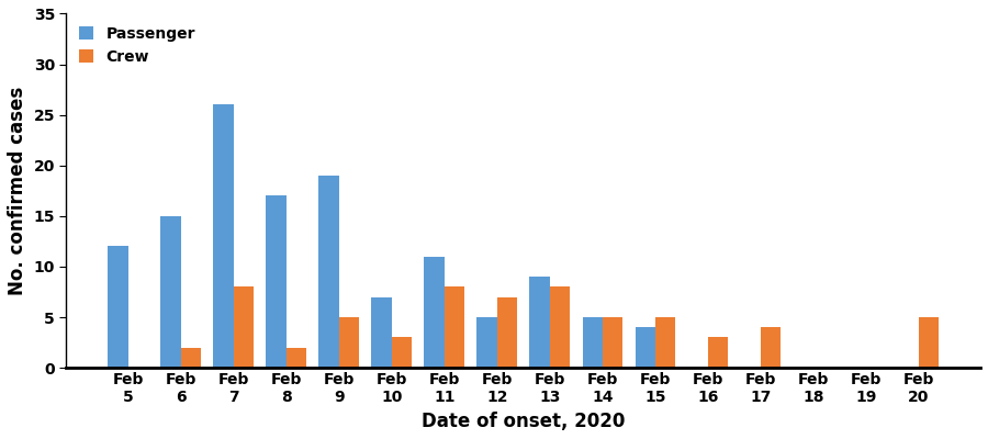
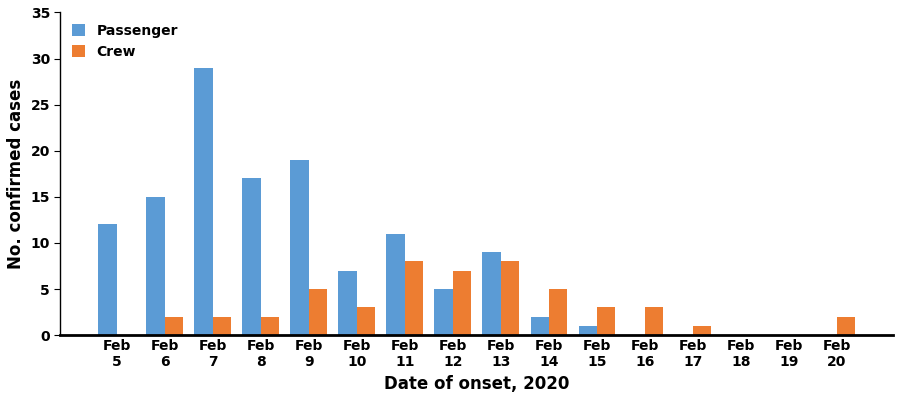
Passenger/Feb 7: 26 -> 29
Crew/Feb 7: 8 -> 2
Passenger/Feb 14: 5 -> 2
Passenger/Feb 15: 4 -> 1
Crew/Feb 15: 5 -> 3
Crew/Feb 17: 4 -> 1
Crew/Feb 20: 5 -> 2
